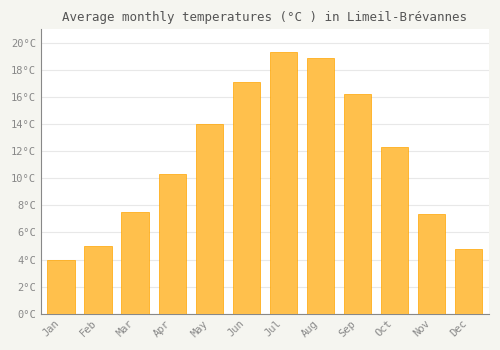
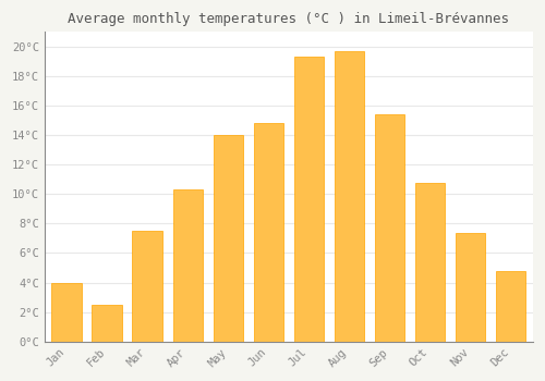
Feb: 5.0°C -> 2.5°C
Jun: 17.1°C -> 14.8°C
Aug: 18.9°C -> 19.7°C
Sep: 16.2°C -> 15.4°C
Oct: 12.3°C -> 10.8°C
